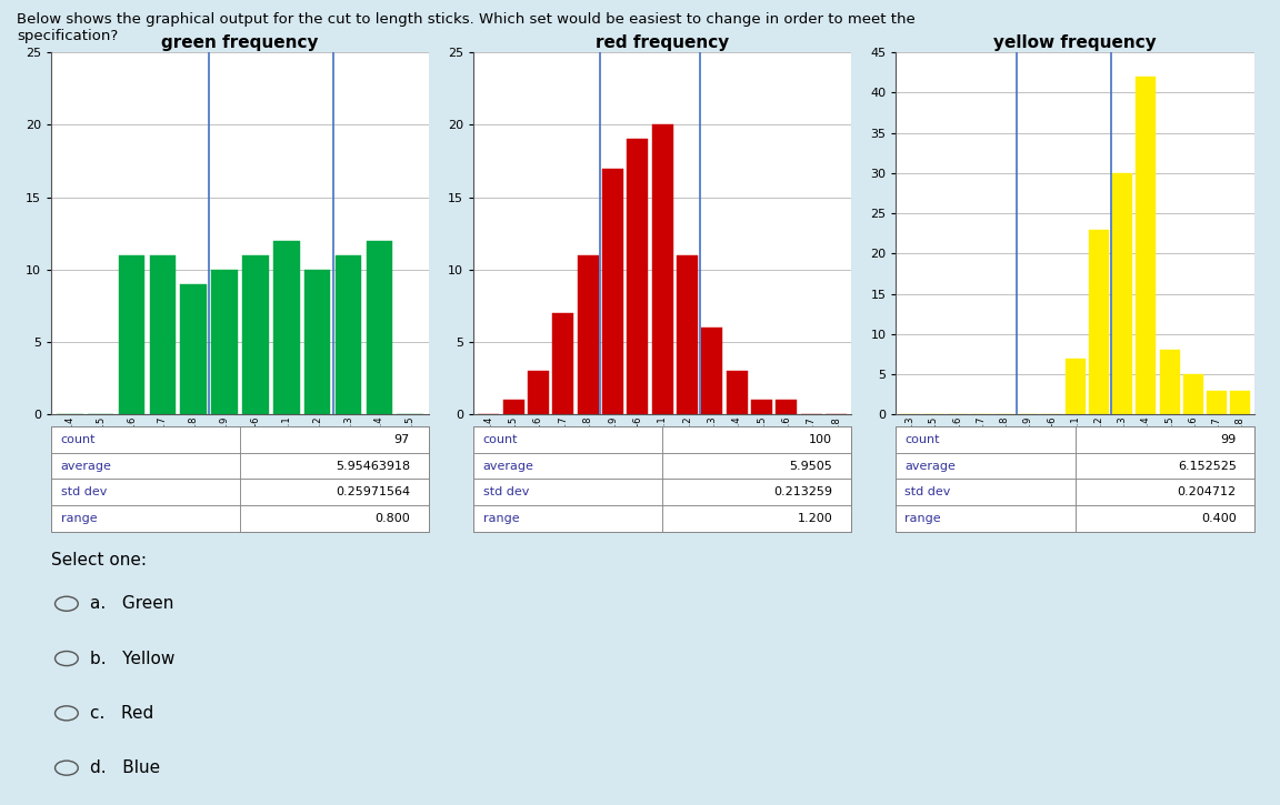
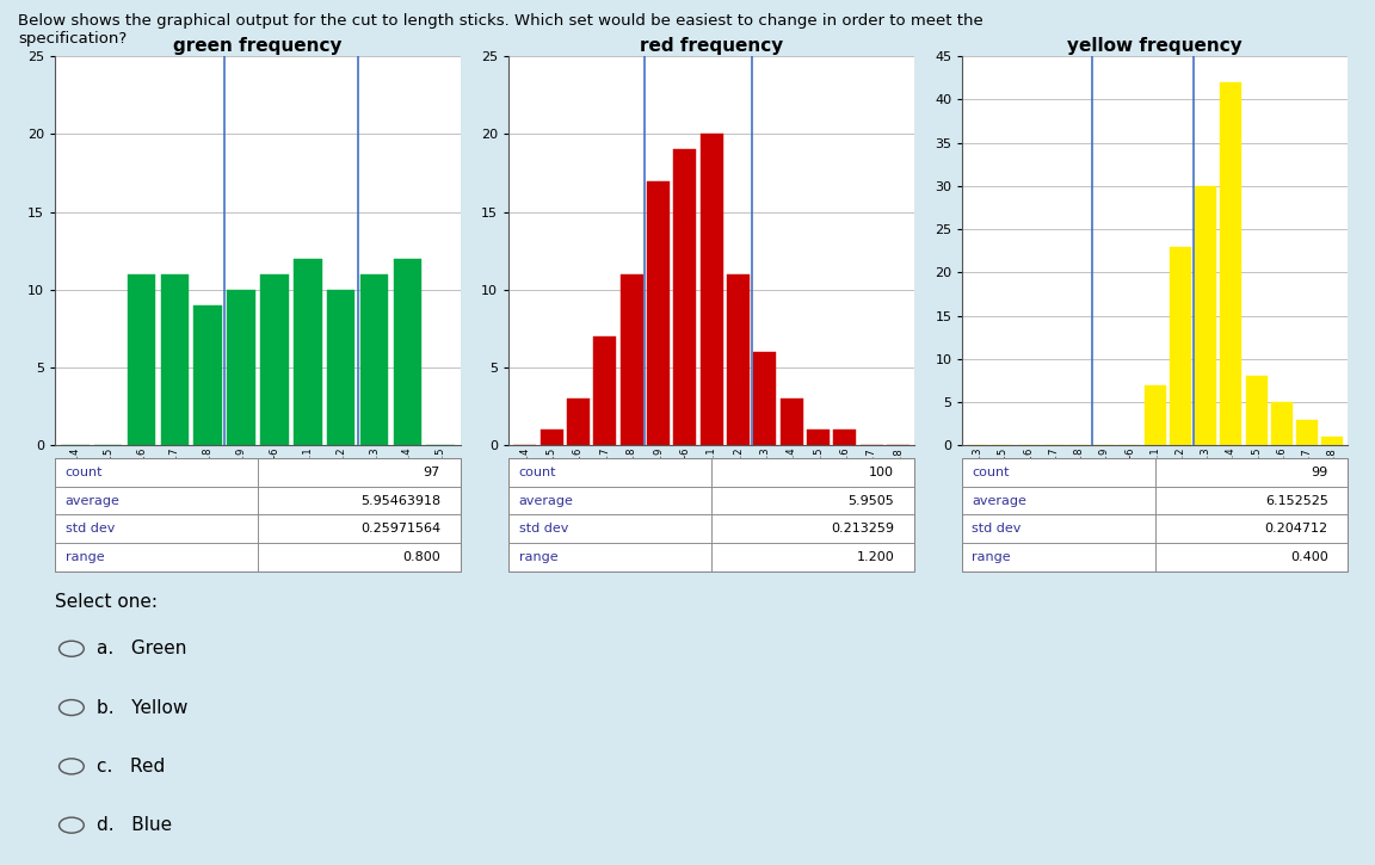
yellow frequency/6.7-6.8: 3 -> 1
